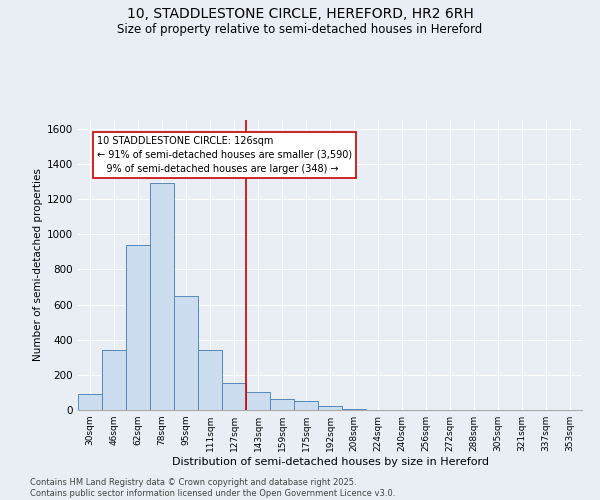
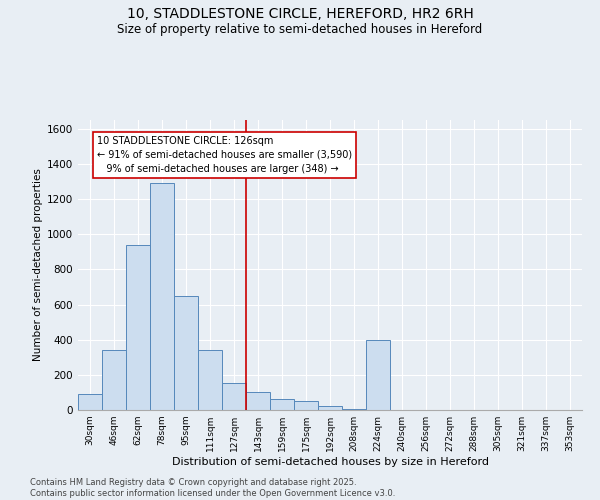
224sqm: 0 -> 400
